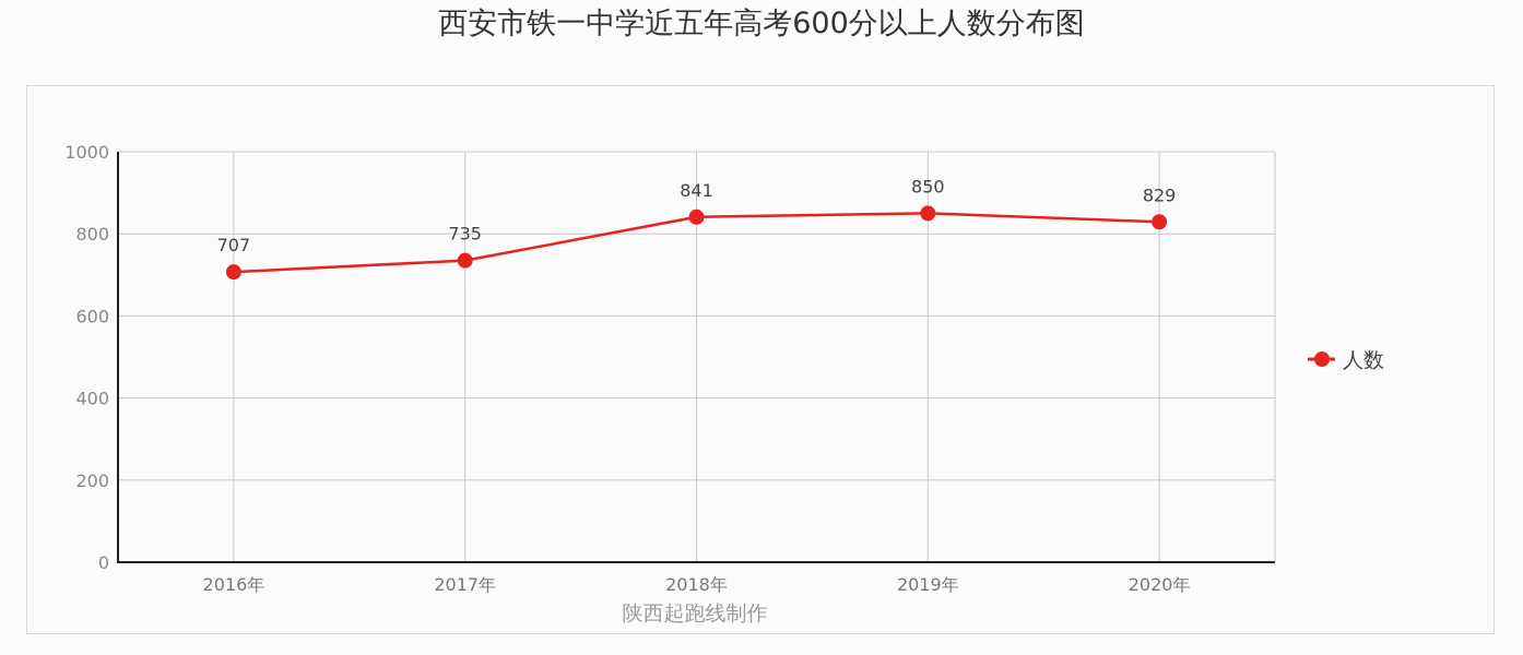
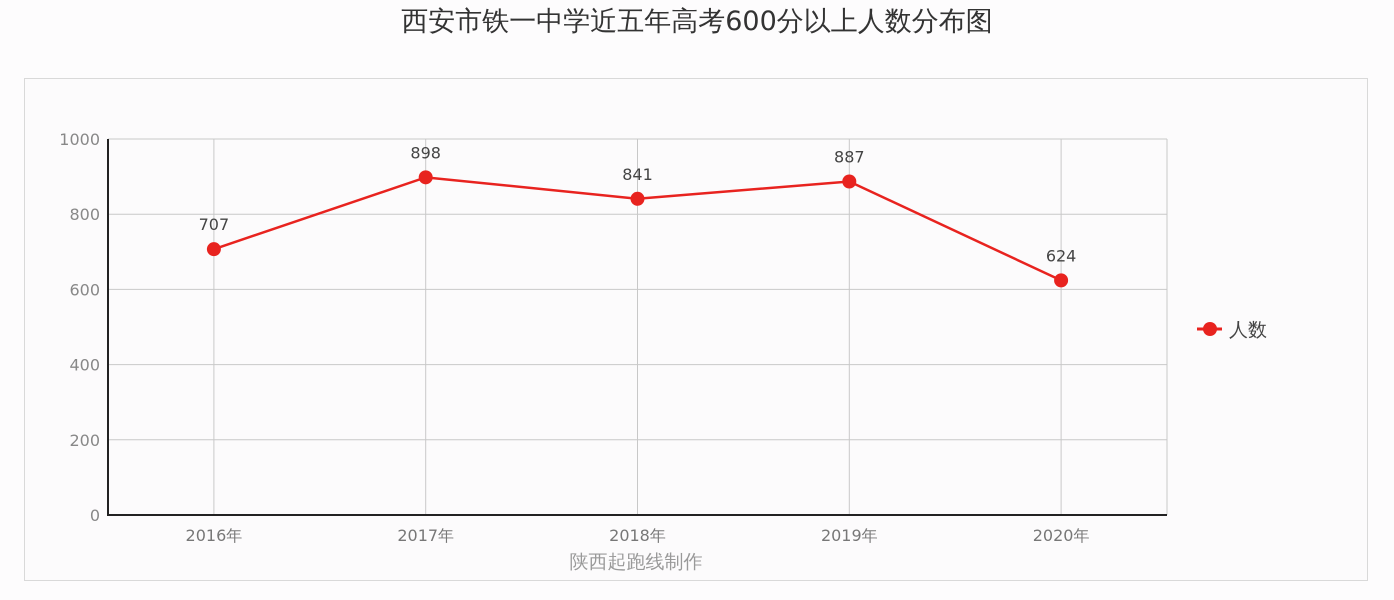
2017年: 735 -> 898
2019年: 850 -> 887
2020年: 829 -> 624
